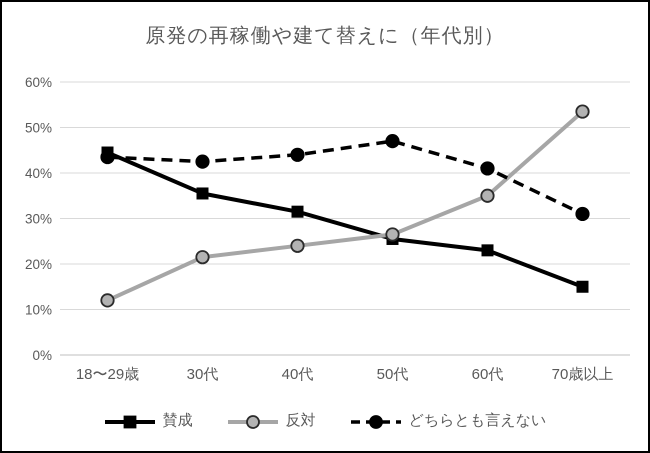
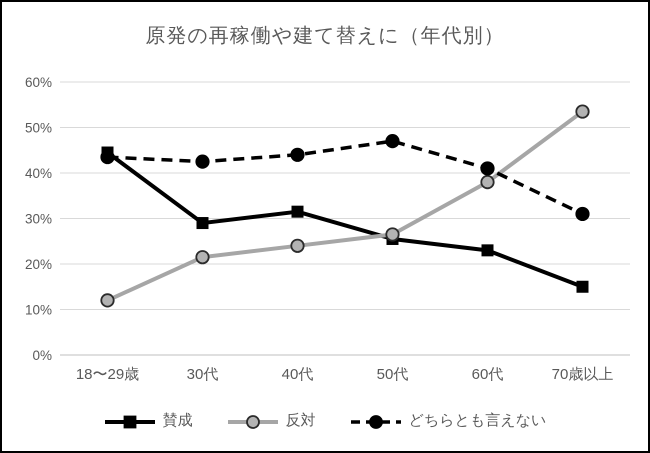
賛成/30代: 36% -> 29%
反対/60代: 35% -> 38%
